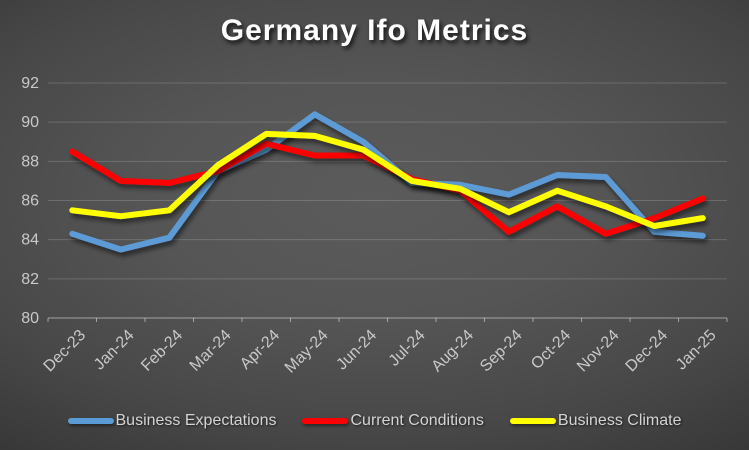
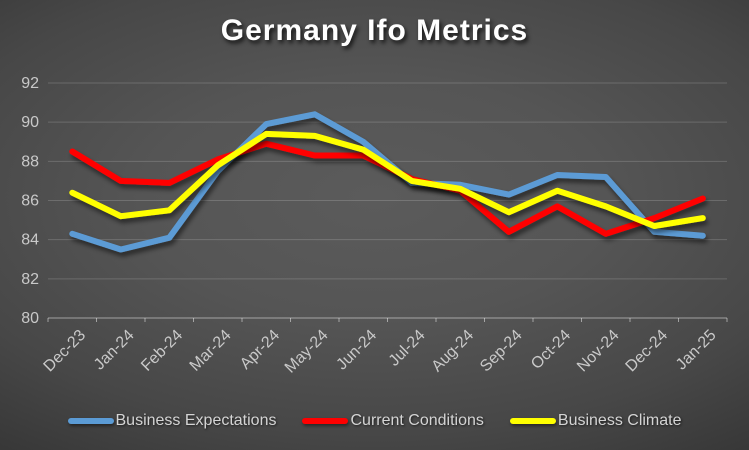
Business Climate/Dec-23: 85.5 -> 86.4
Current Conditions/Mar-24: 87.5 -> 88.1
Business Expectations/Apr-24: 88.6 -> 89.9
